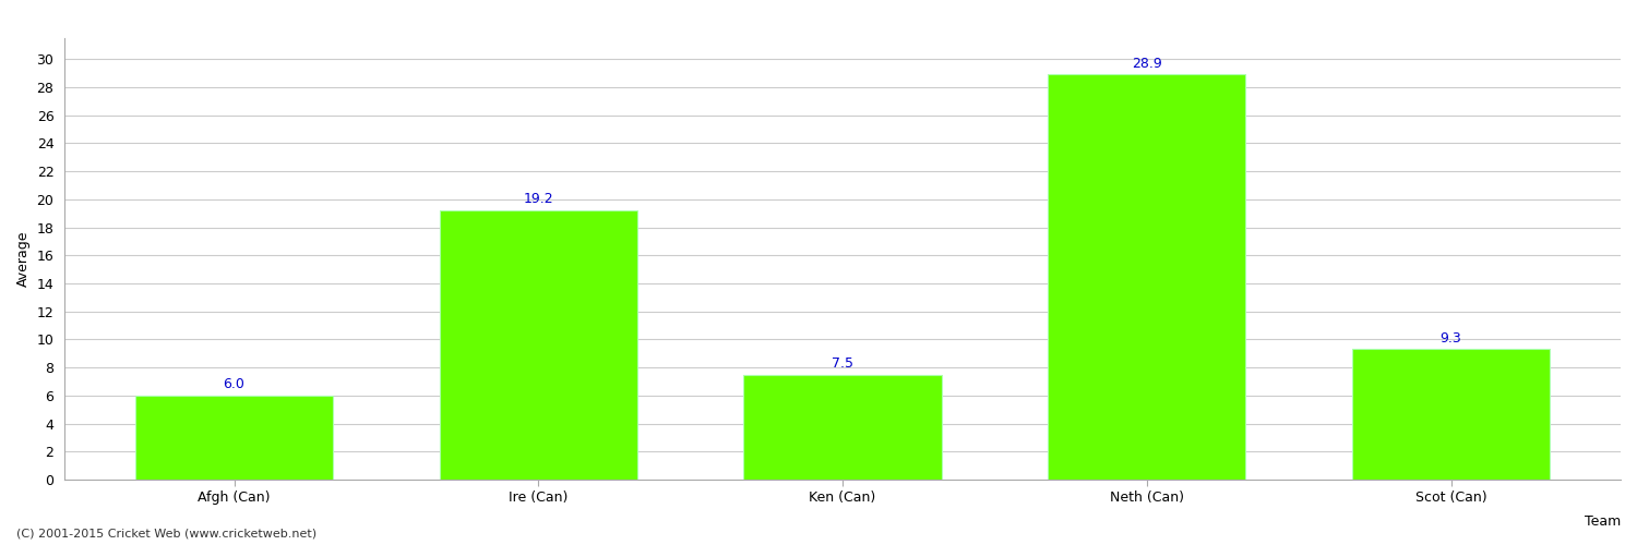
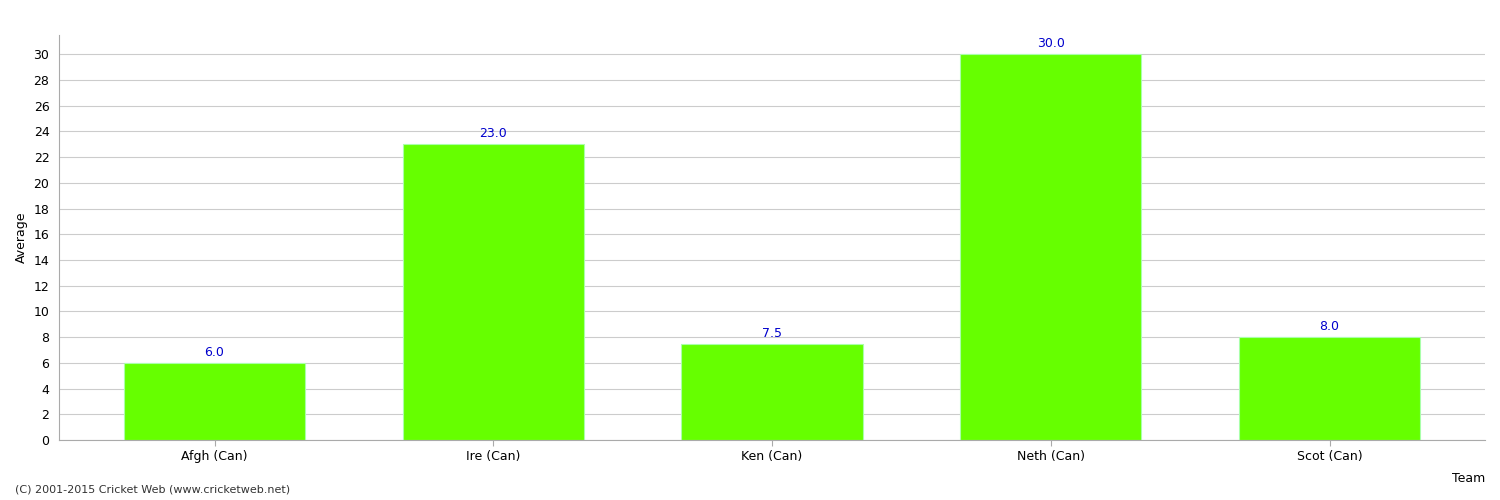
Ire (Can): 19.2 -> 23.0
Neth (Can): 28.9 -> 30.0
Scot (Can): 9.3 -> 8.0
